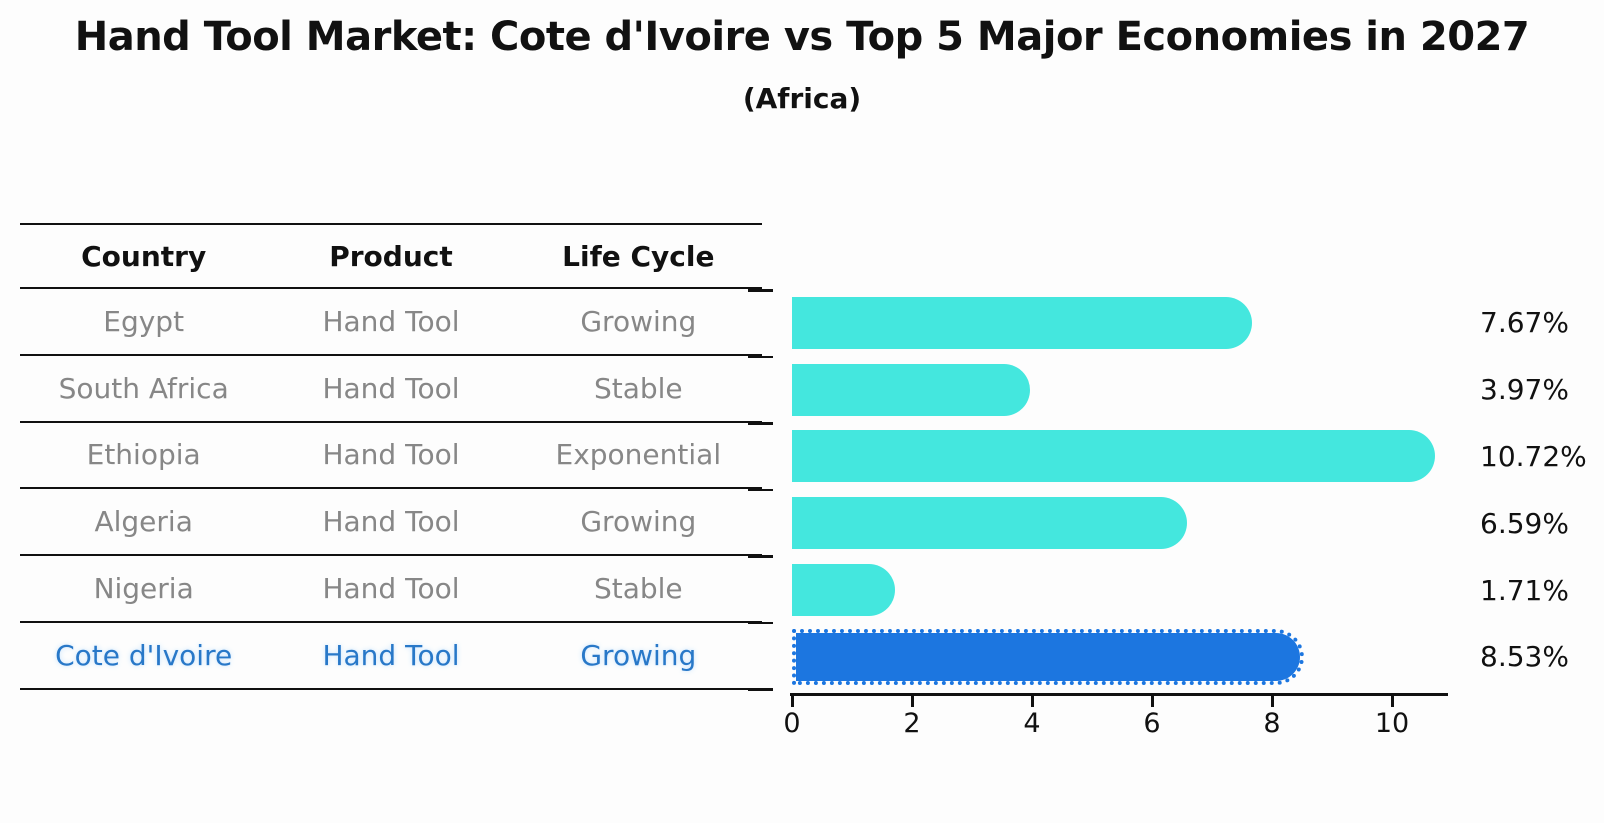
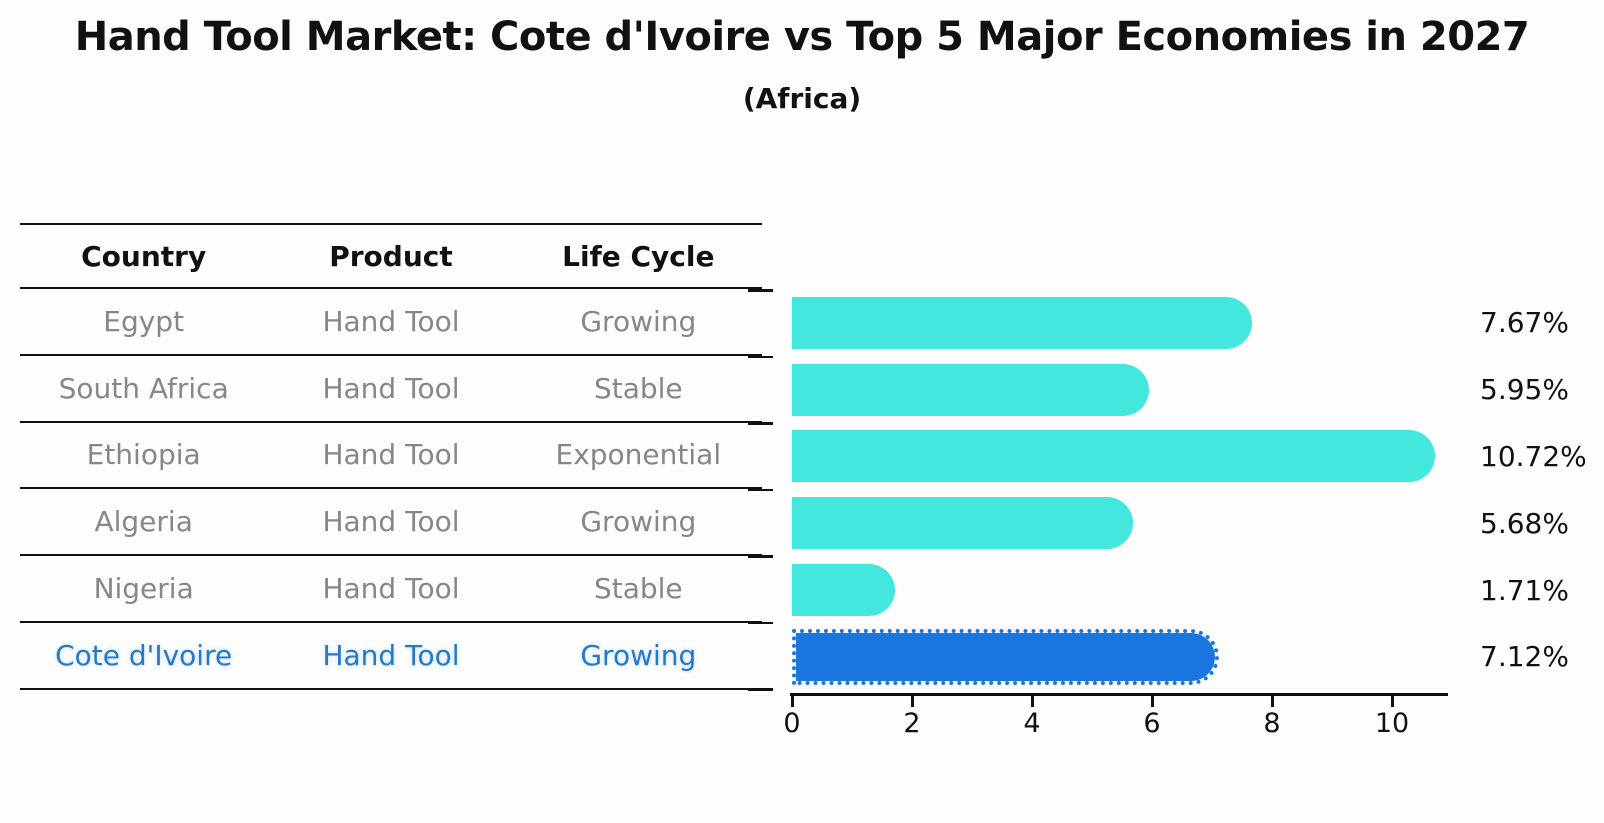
South Africa: 3.97% -> 5.95%
Algeria: 6.59% -> 5.68%
Cote d'Ivoire: 8.53% -> 7.12%
